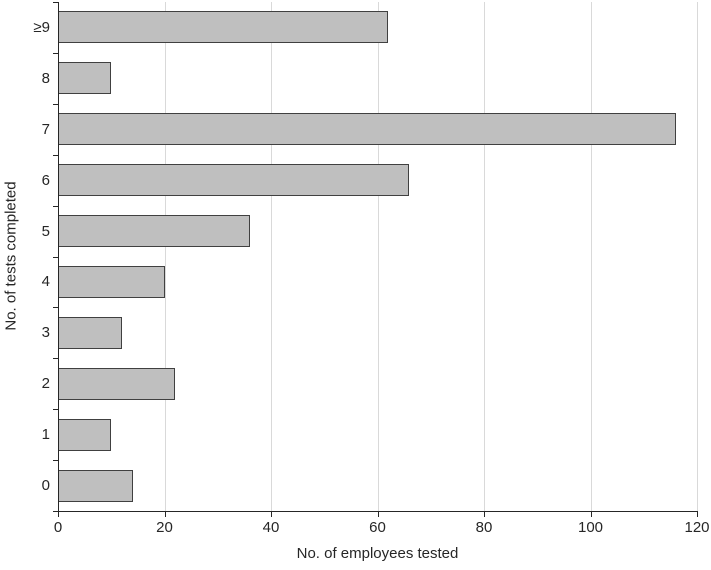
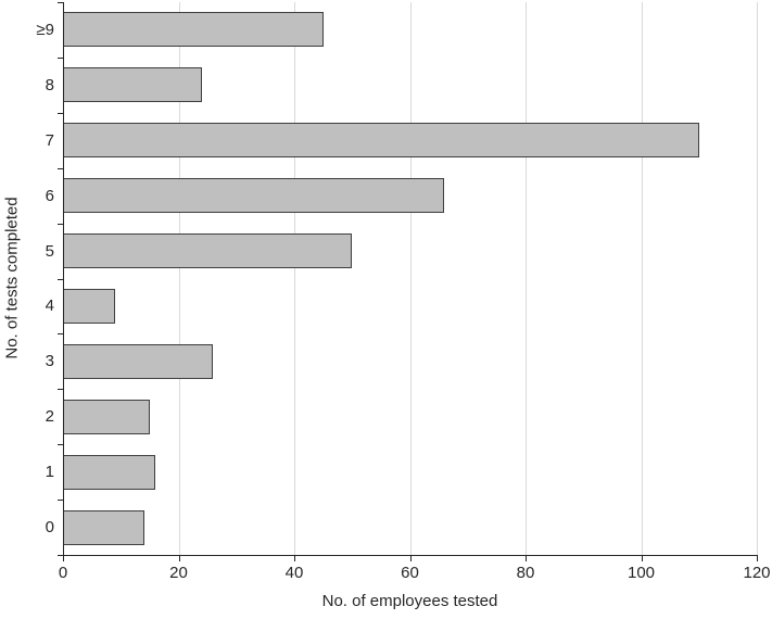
≥9: 62 -> 45
8: 10 -> 24
7: 116 -> 110
5: 36 -> 50
4: 20 -> 9
3: 12 -> 26
2: 22 -> 15
1: 10 -> 16
